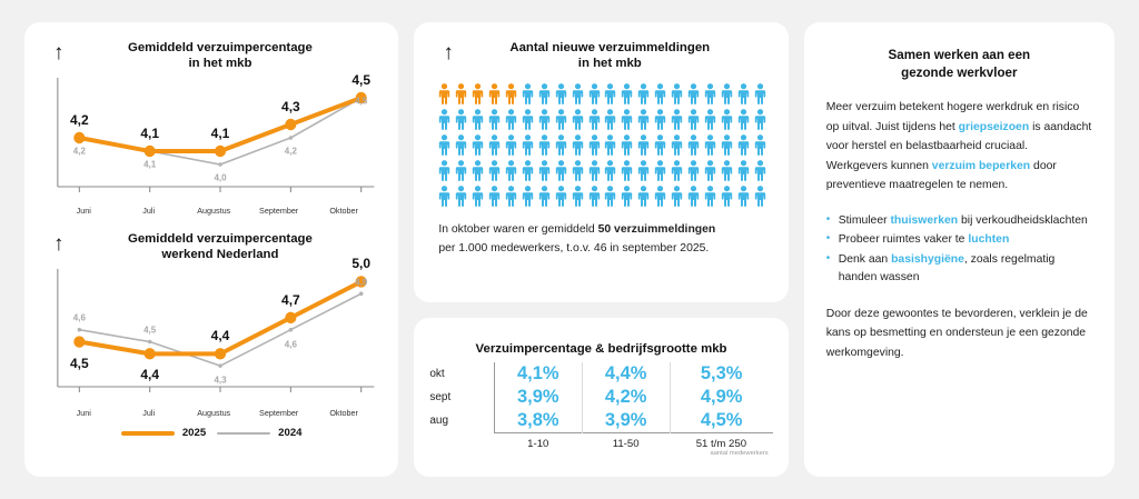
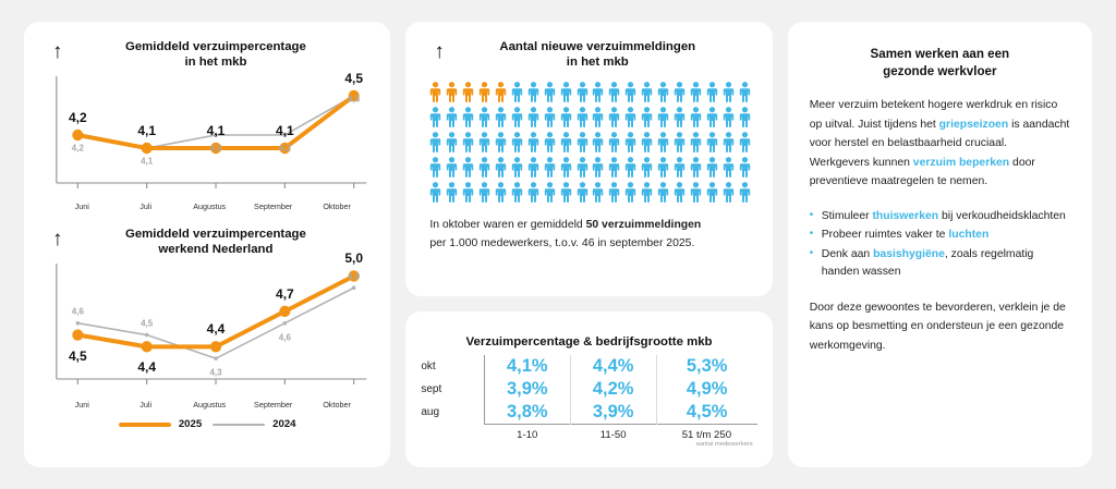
Gemiddeld verzuimpercentage in het mkb/2024/Augustus: 4,0 -> 4,2
Gemiddeld verzuimpercentage in het mkb/2025/September: 4,3 -> 4,1
